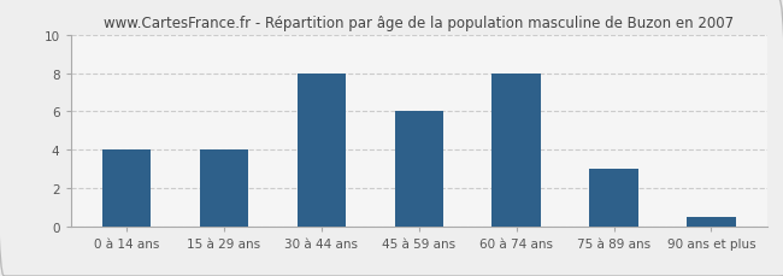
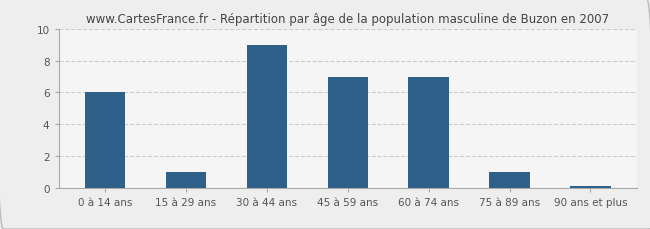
0 à 14 ans: 4.0 -> 6.0
15 à 29 ans: 4.0 -> 1.0
30 à 44 ans: 8.0 -> 9.0
45 à 59 ans: 6.0 -> 7.0
60 à 74 ans: 8.0 -> 7.0
75 à 89 ans: 3.0 -> 1.0
90 ans et plus: 0.5 -> 0.1
